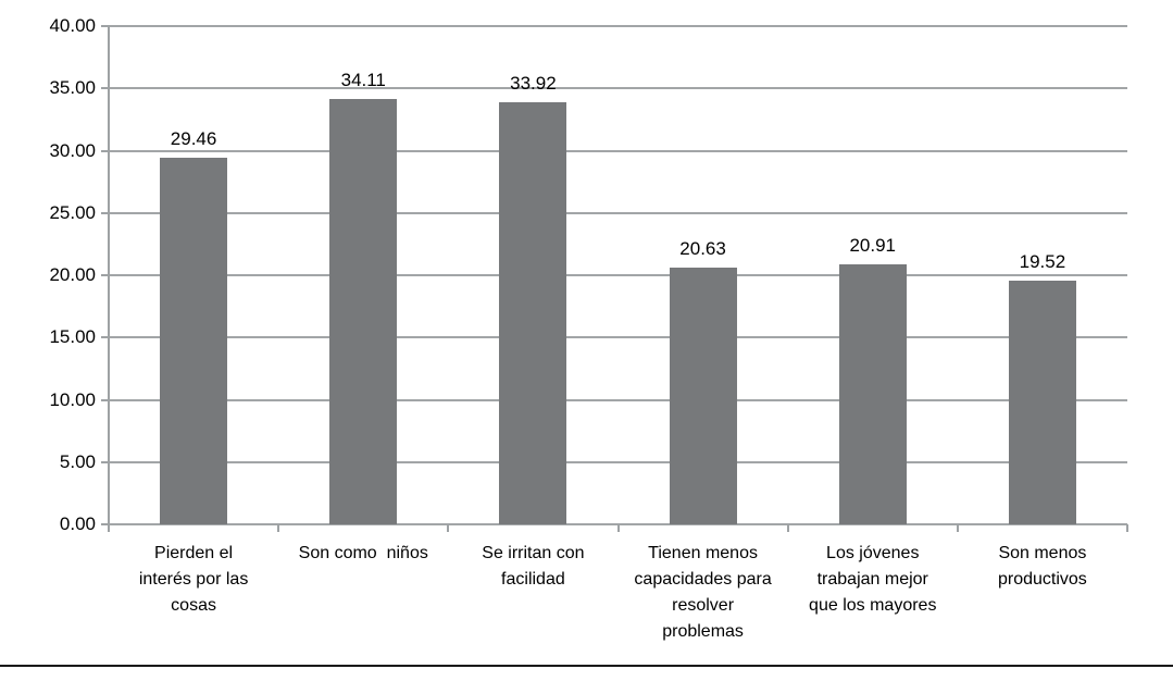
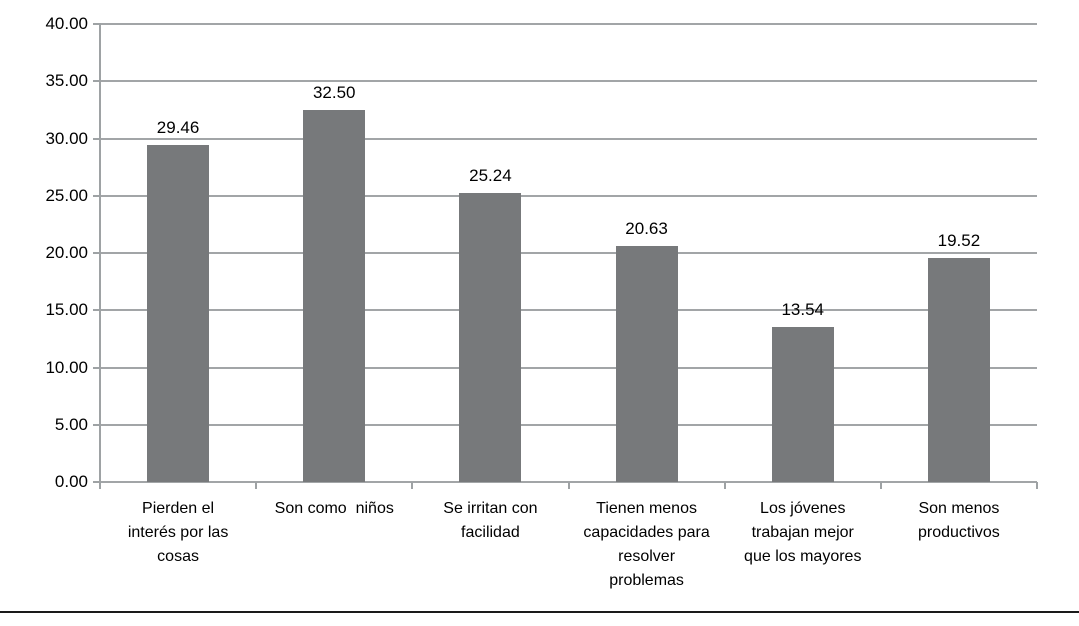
Son como niños: 34.11 -> 32.50
Se irritan con facilidad: 33.92 -> 25.24
Los jóvenes trabajan mejor que los mayores: 20.91 -> 13.54
